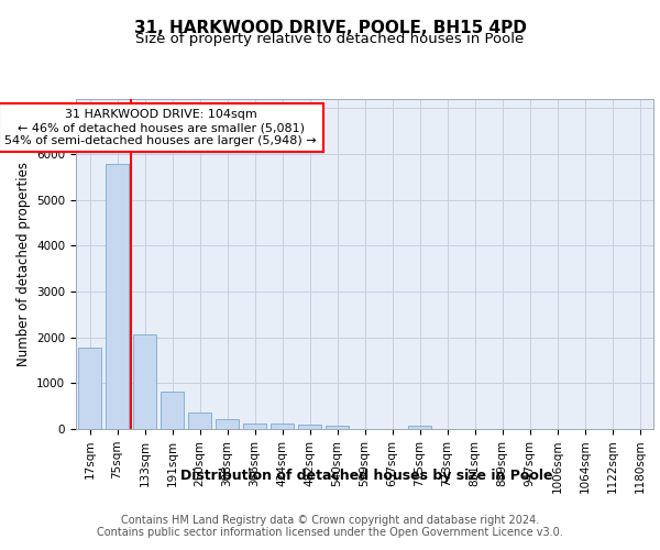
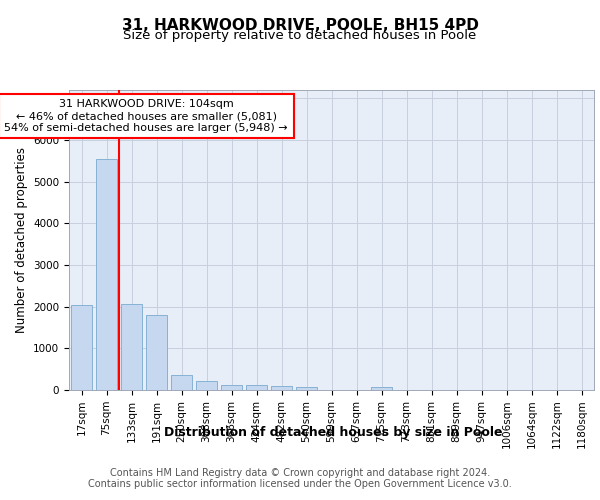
17sqm: 1780 -> 2050
75sqm: 5780 -> 5550
191sqm: 820 -> 1800
